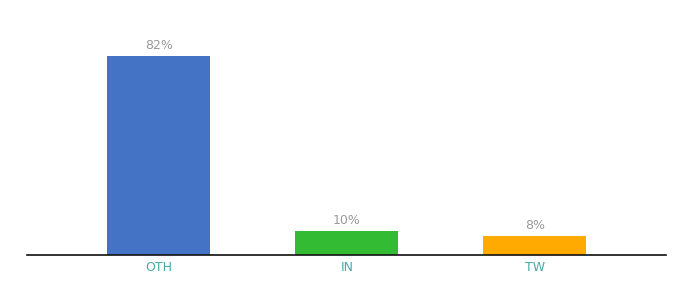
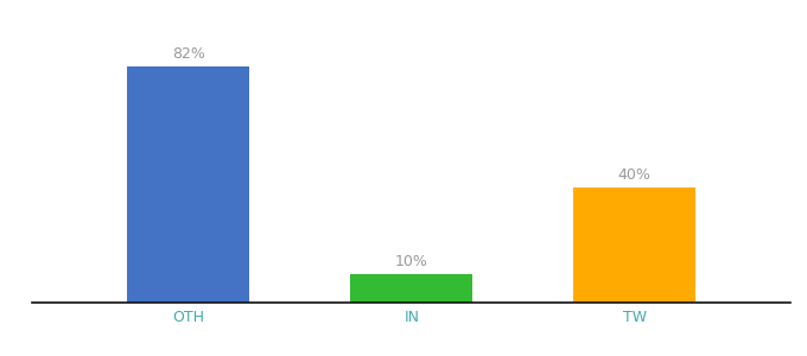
TW: 8% -> 40%
